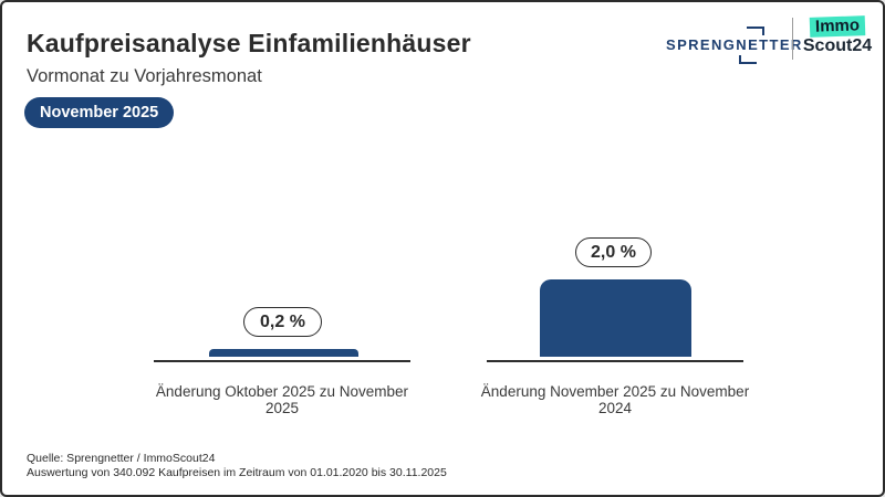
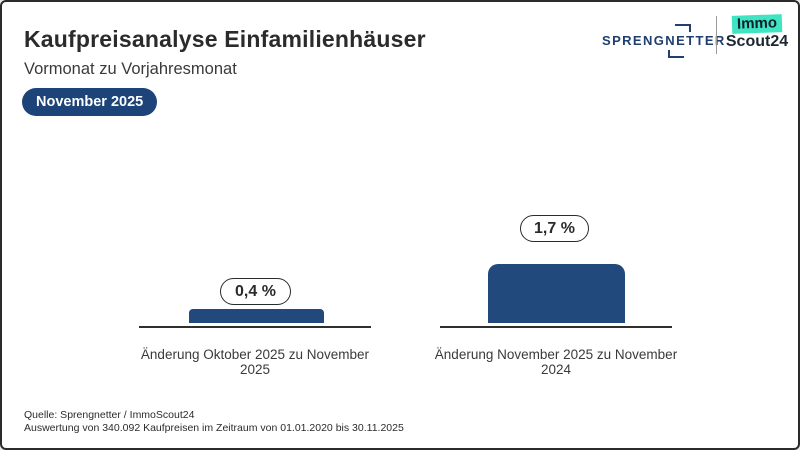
Änderung Oktober 2025 zu November 2025: 0,2 -> 0,4
Änderung November 2025 zu November 2024: 2,0 -> 1,7
